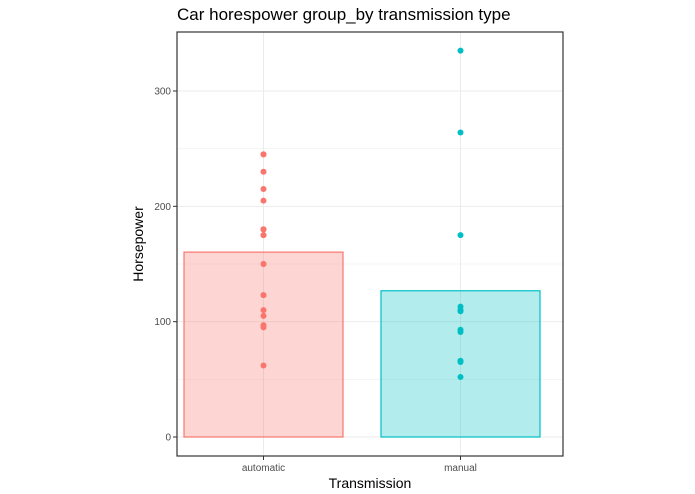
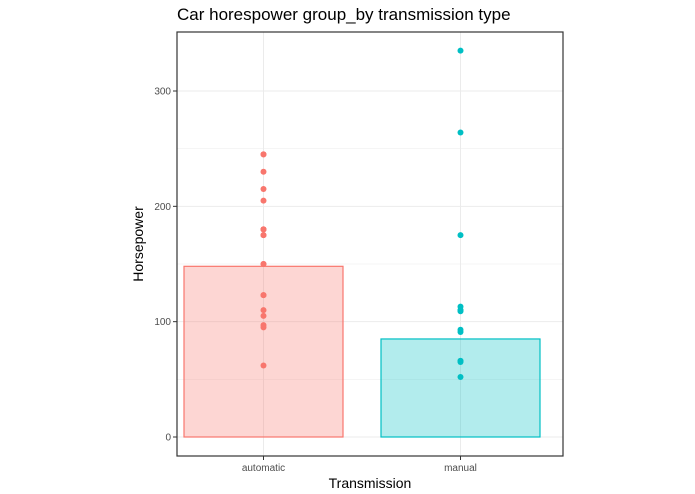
automatic: 160 -> 148
manual: 127 -> 85
